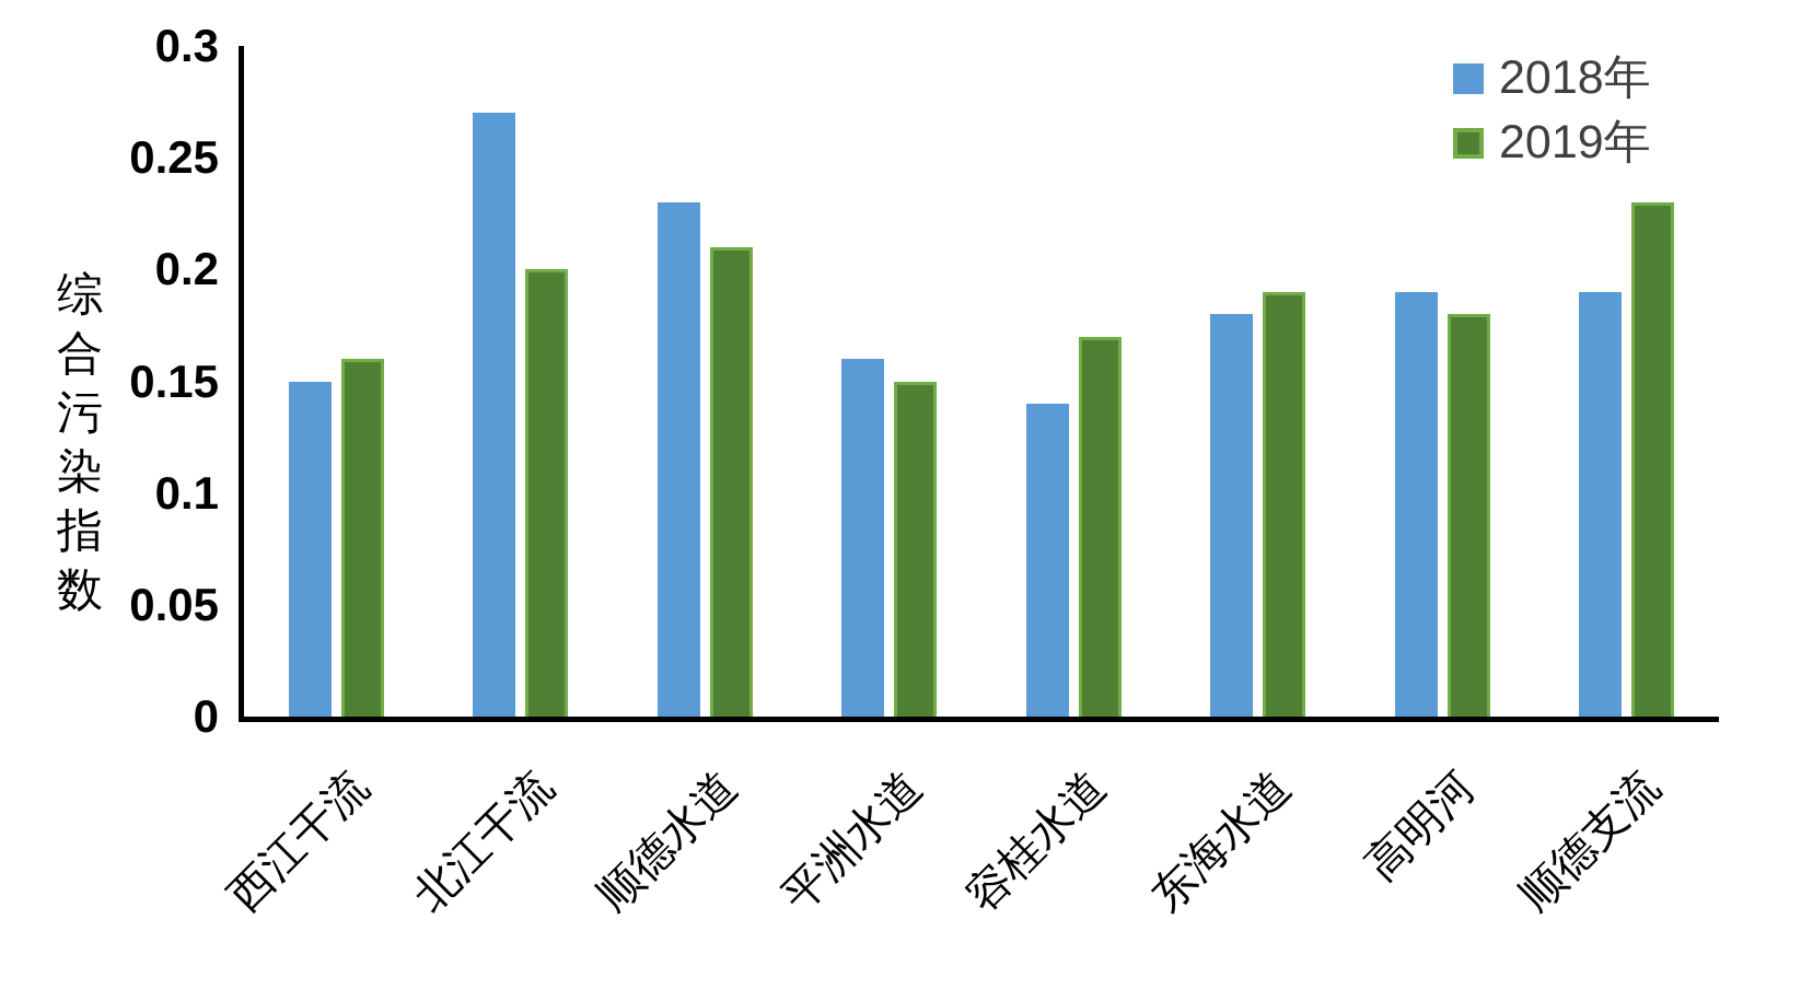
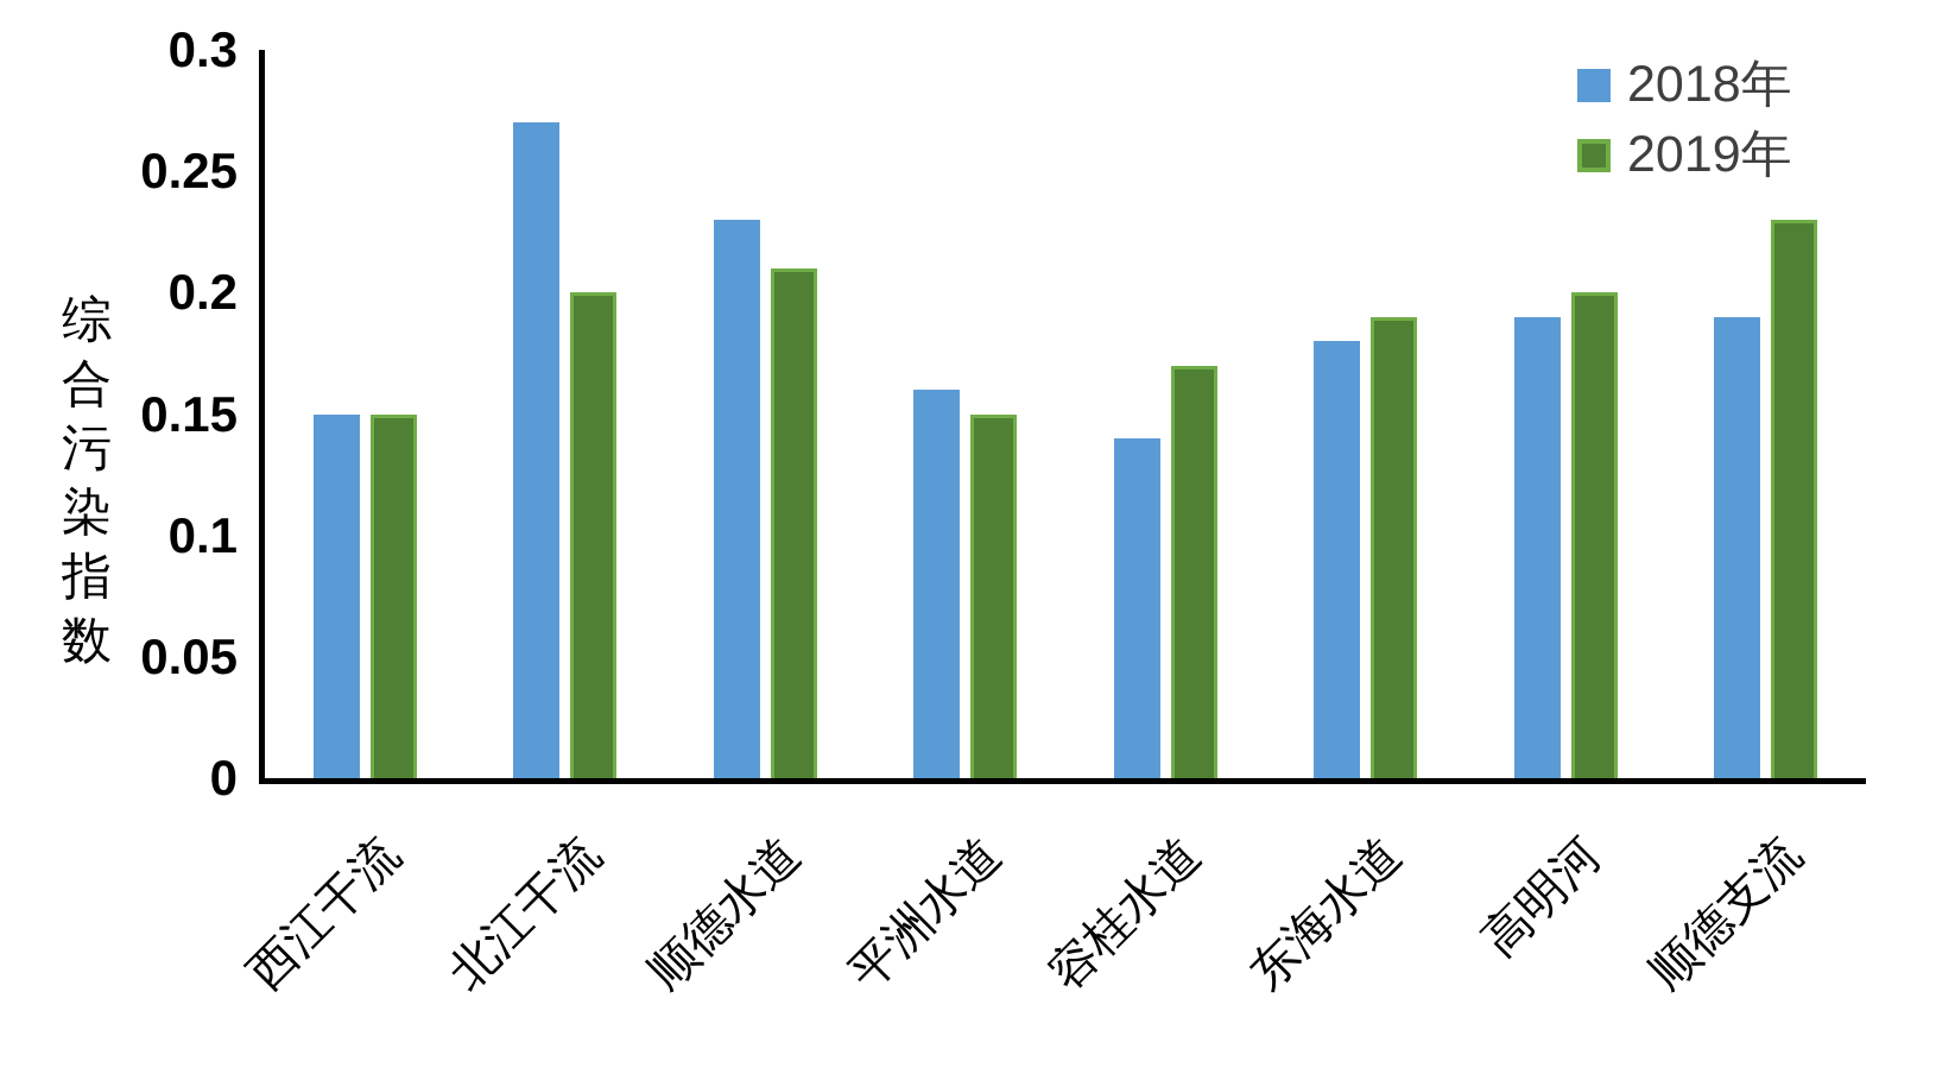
2019年/西江干流: 0.16 -> 0.15
2019年/高明河: 0.18 -> 0.20
